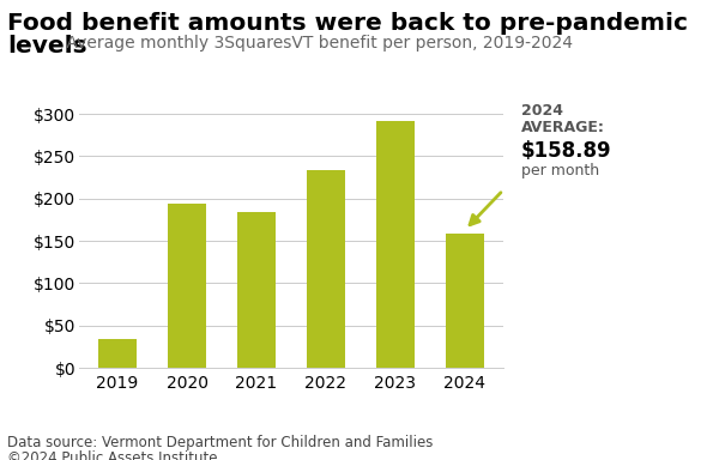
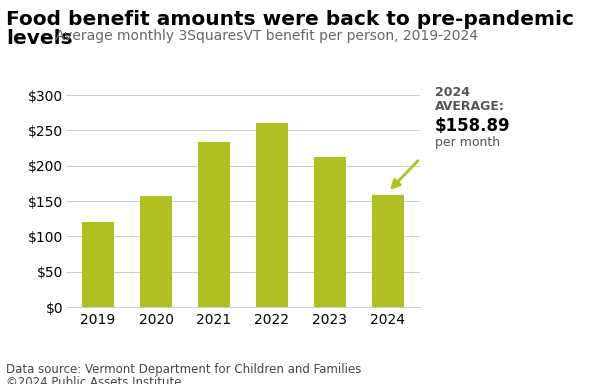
2019: $34 -> $120
2020: $194 -> $157
2021: $184 -> $233
2022: $234 -> $260
2023: $292 -> $212
